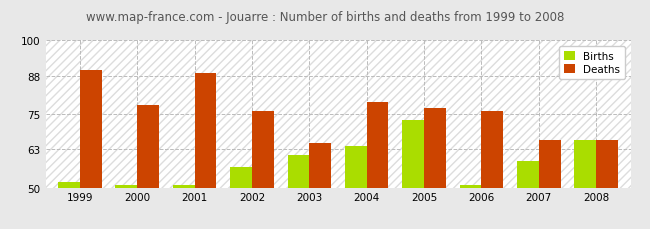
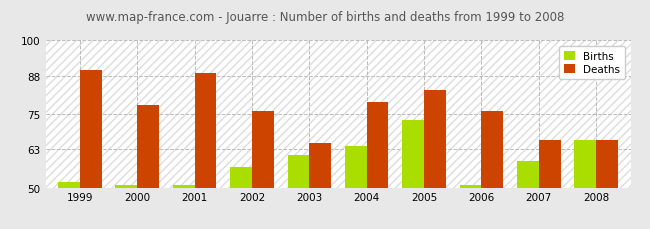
Deaths/2005: 77 -> 83
